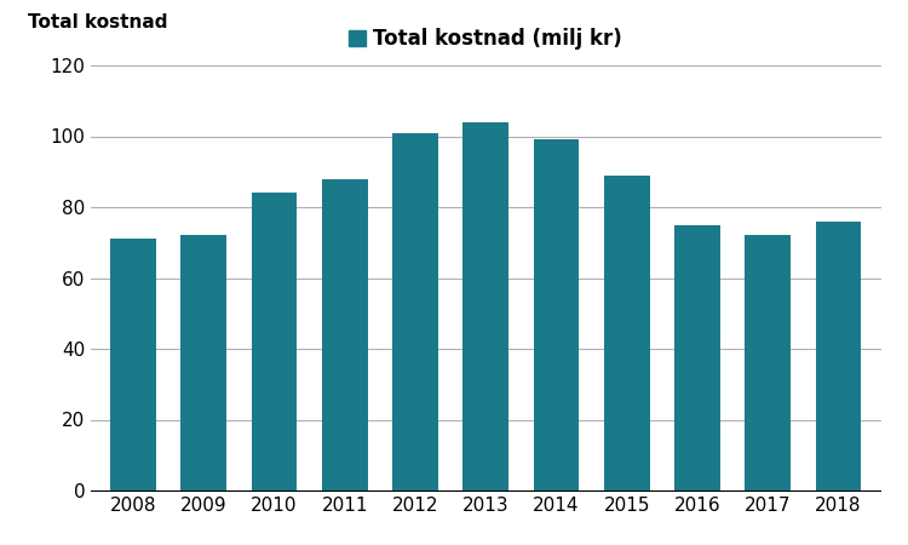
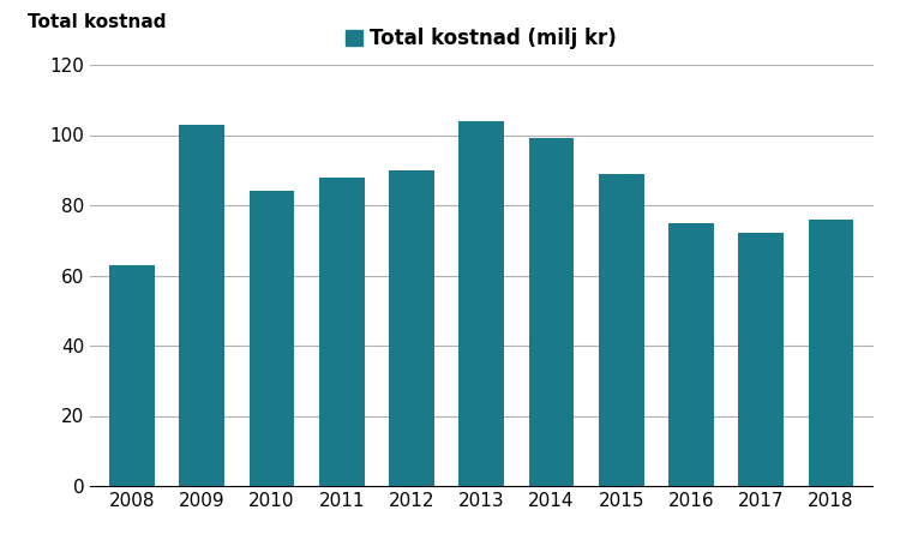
2008: 71 -> 63
2009: 72 -> 103
2012: 101 -> 90
